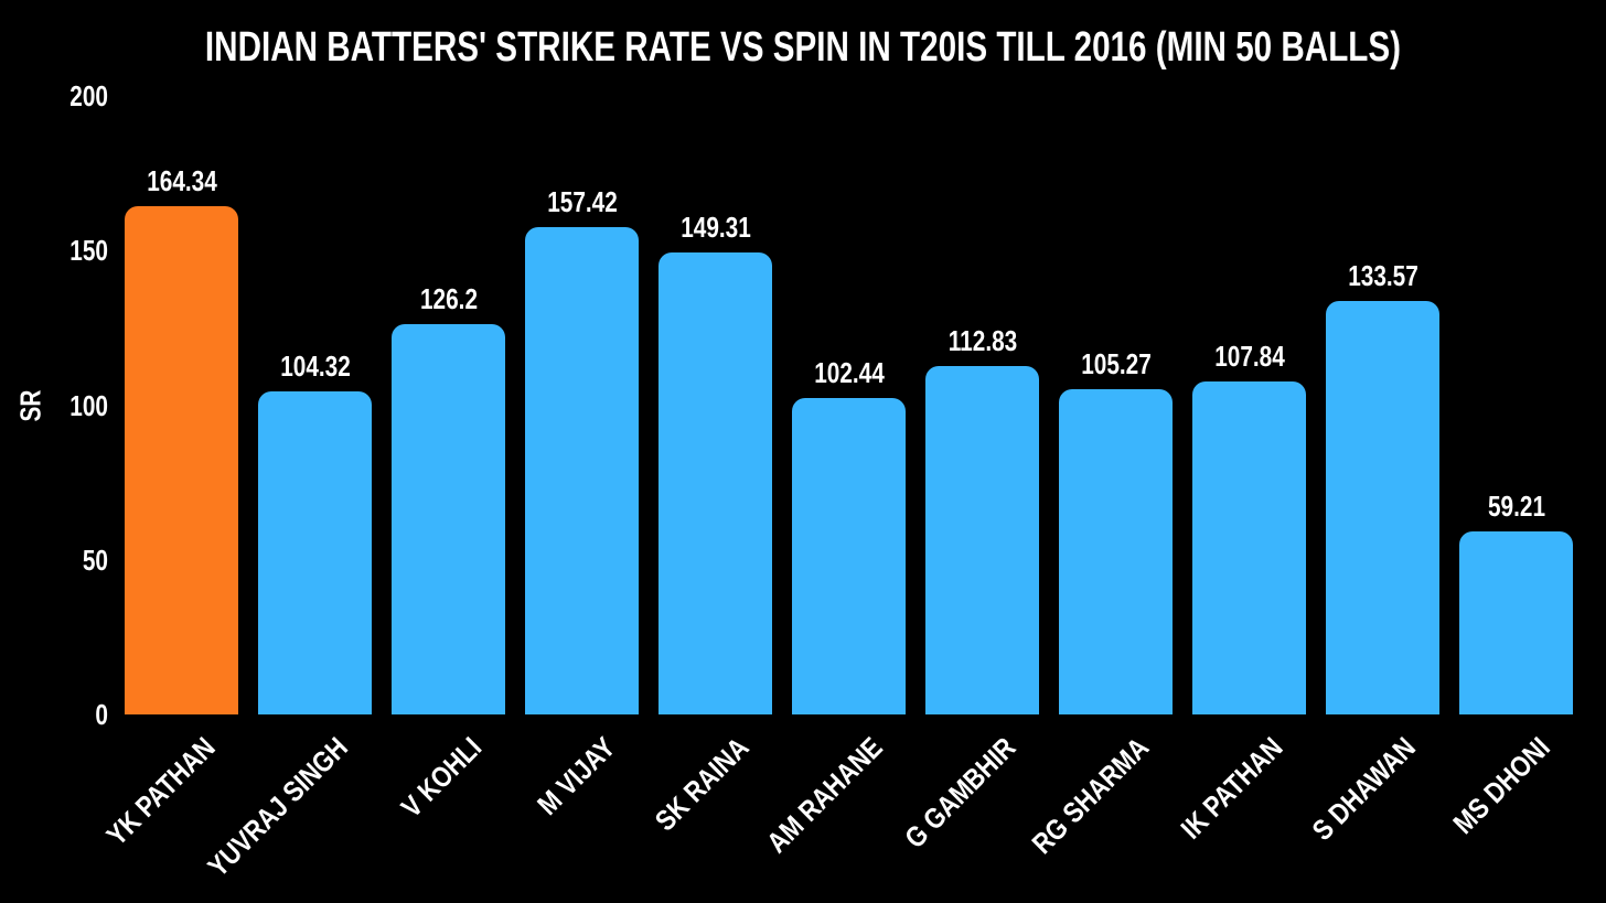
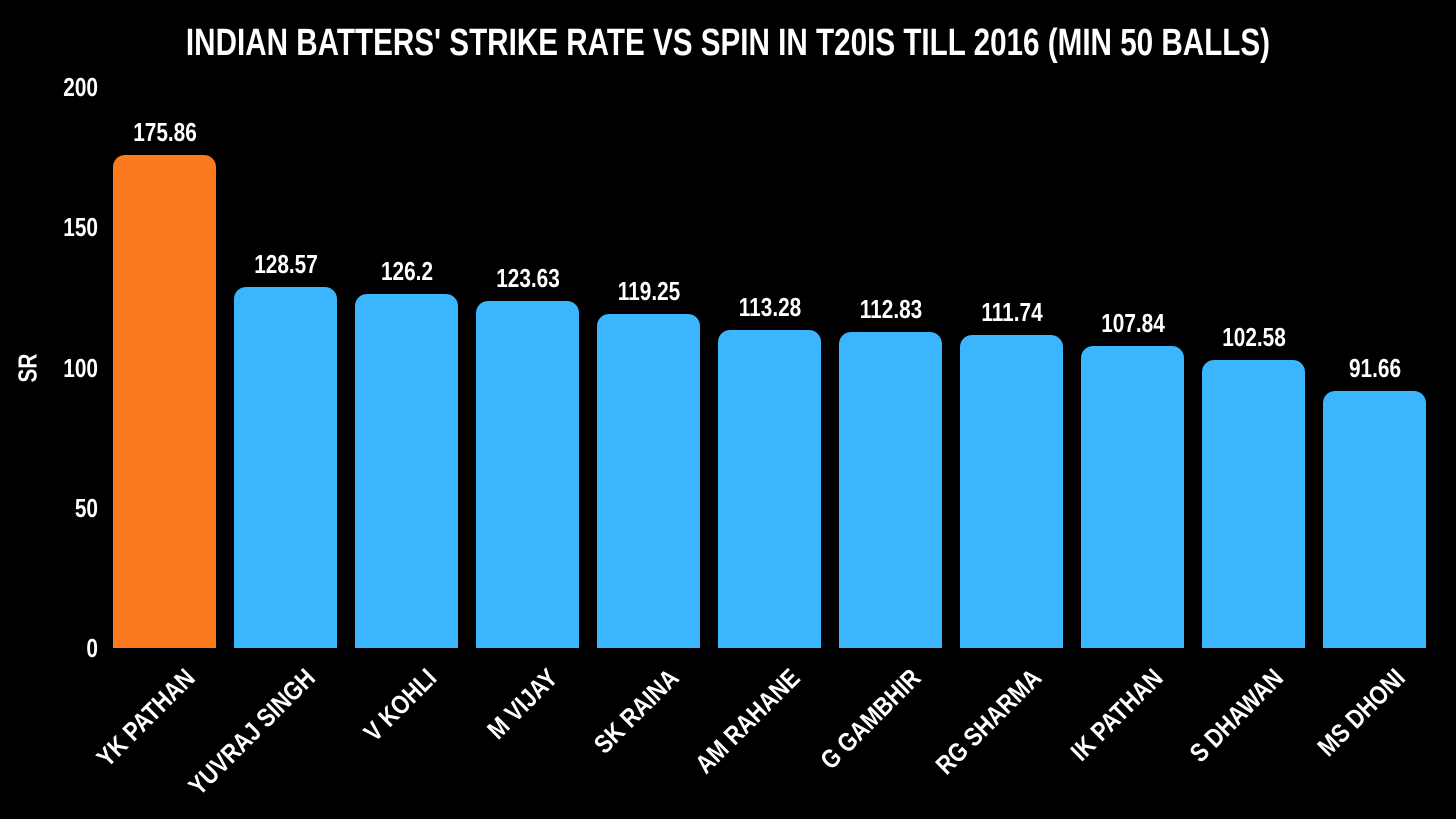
YK PATHAN: 164.34 -> 175.86
YUVRAJ SINGH: 104.32 -> 128.57
M VIJAY: 157.42 -> 123.63
SK RAINA: 149.31 -> 119.25
AM RAHANE: 102.44 -> 113.28
RG SHARMA: 105.27 -> 111.74
S DHAWAN: 133.57 -> 102.58
MS DHONI: 59.21 -> 91.66
